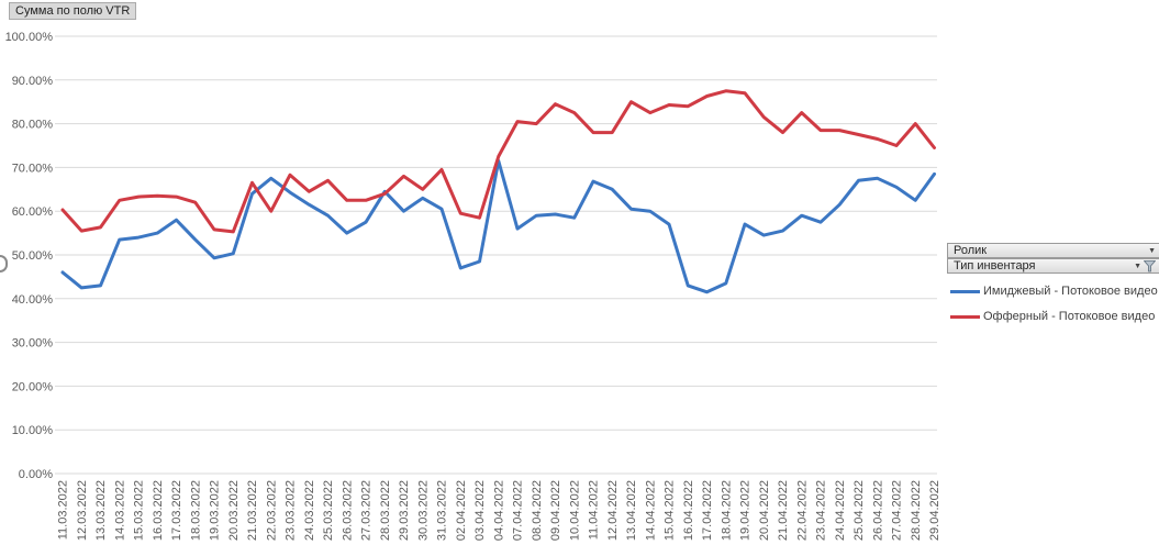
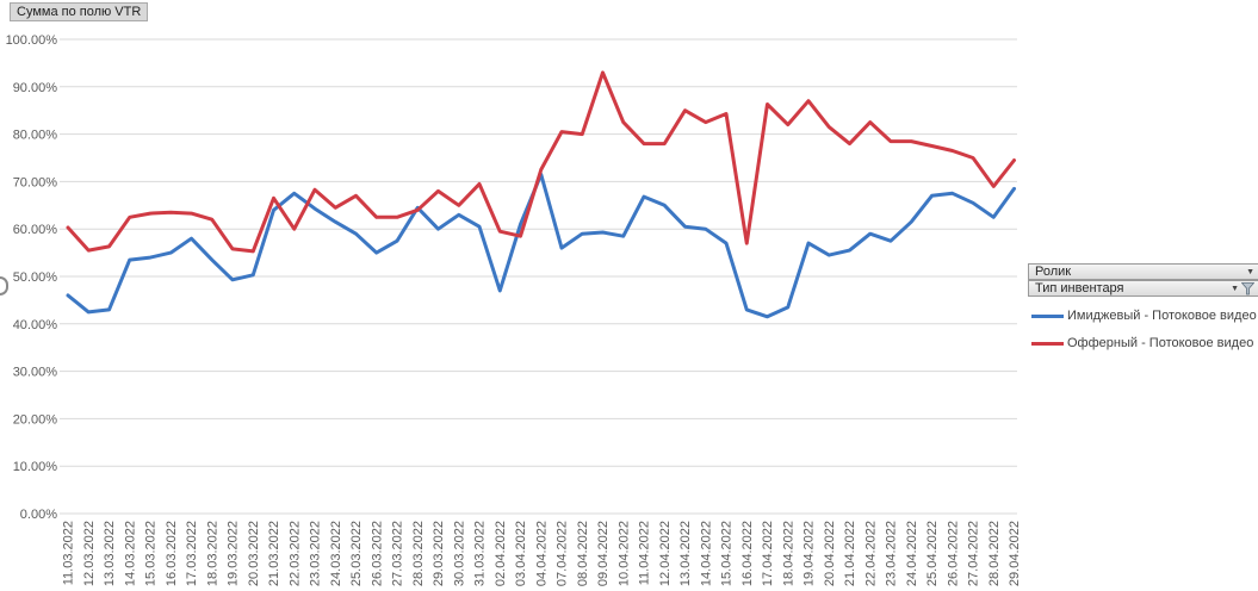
Имиджевый - Потоковое видео/03.04.2022: 48% -> 61%
Офферный - Потоковое видео/09.04.2022: 84% -> 93%
Офферный - Потоковое видео/16.04.2022: 84% -> 57%
Офферный - Потоковое видео/18.04.2022: 88% -> 82%
Офферный - Потоковое видео/28.04.2022: 80% -> 69%
